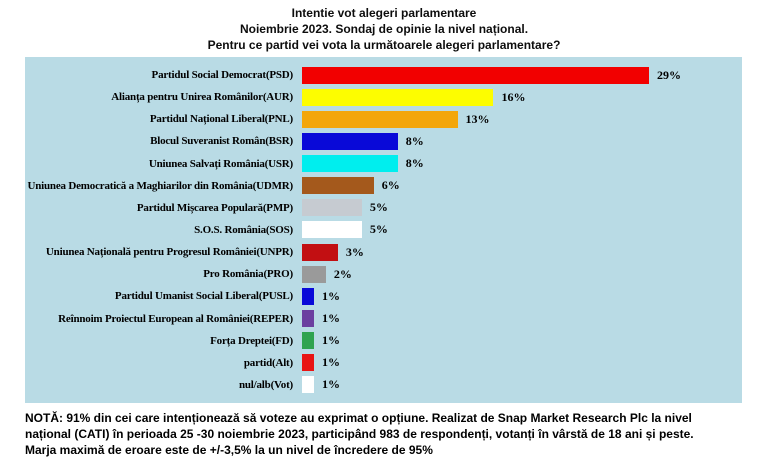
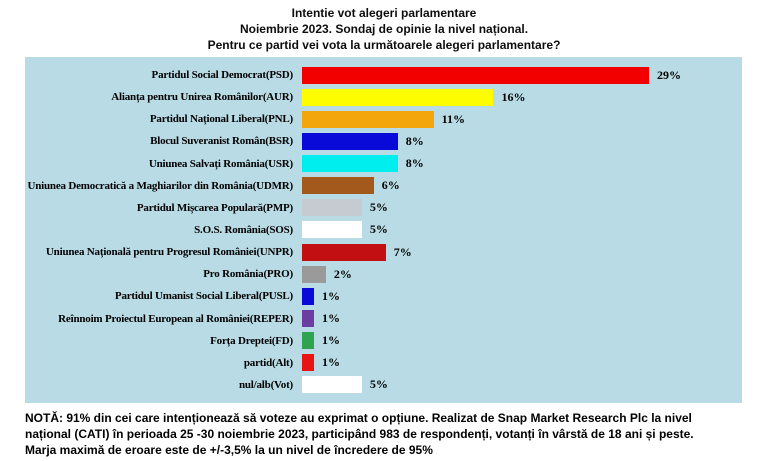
Partidul Național Liberal(PNL): 13% -> 11%
Uniunea Națională pentru Progresul României(UNPR): 3% -> 7%
nul/alb(Vot): 1% -> 5%
